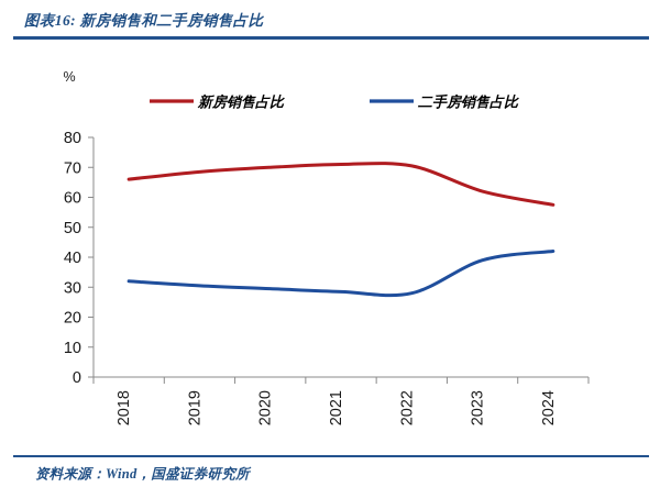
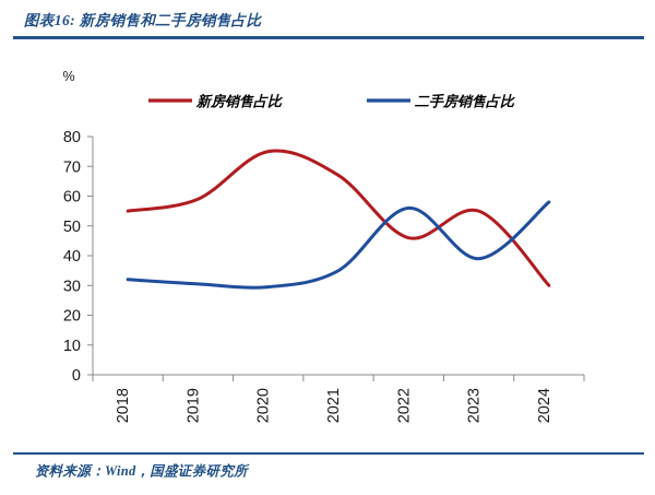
新房销售占比/2018: 66 -> 55
新房销售占比/2019: 68 -> 59
新房销售占比/2020: 70 -> 75
新房销售占比/2021: 71 -> 67
二手房销售占比/2021: 28 -> 35
新房销售占比/2022: 70 -> 46
二手房销售占比/2022: 28 -> 56
新房销售占比/2023: 62 -> 55
新房销售占比/2024: 58 -> 30
二手房销售占比/2024: 42 -> 58
